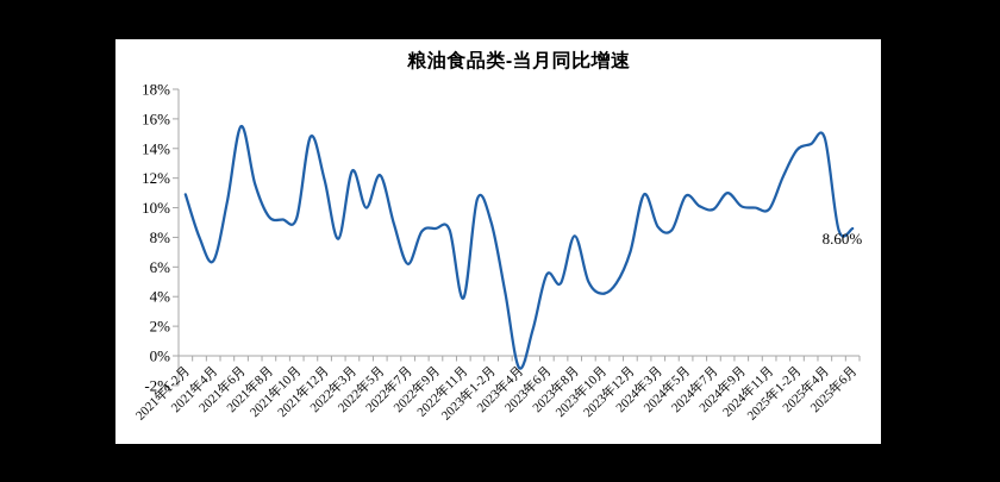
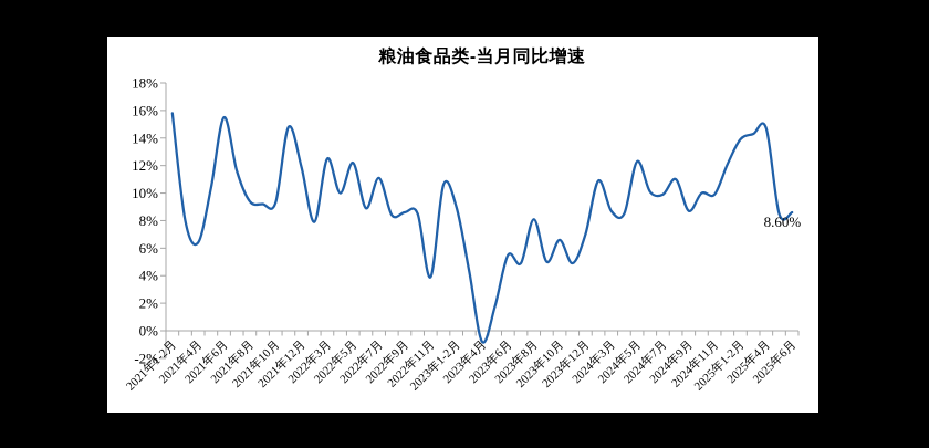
2021年1-2月: 10.9% -> 15.8%
2022年7月: 6.2% -> 11.1%
2023年10月: 4.2% -> 6.6%
2024年5月: 10.8% -> 12.3%
2024年9月: 10.1% -> 8.7%
